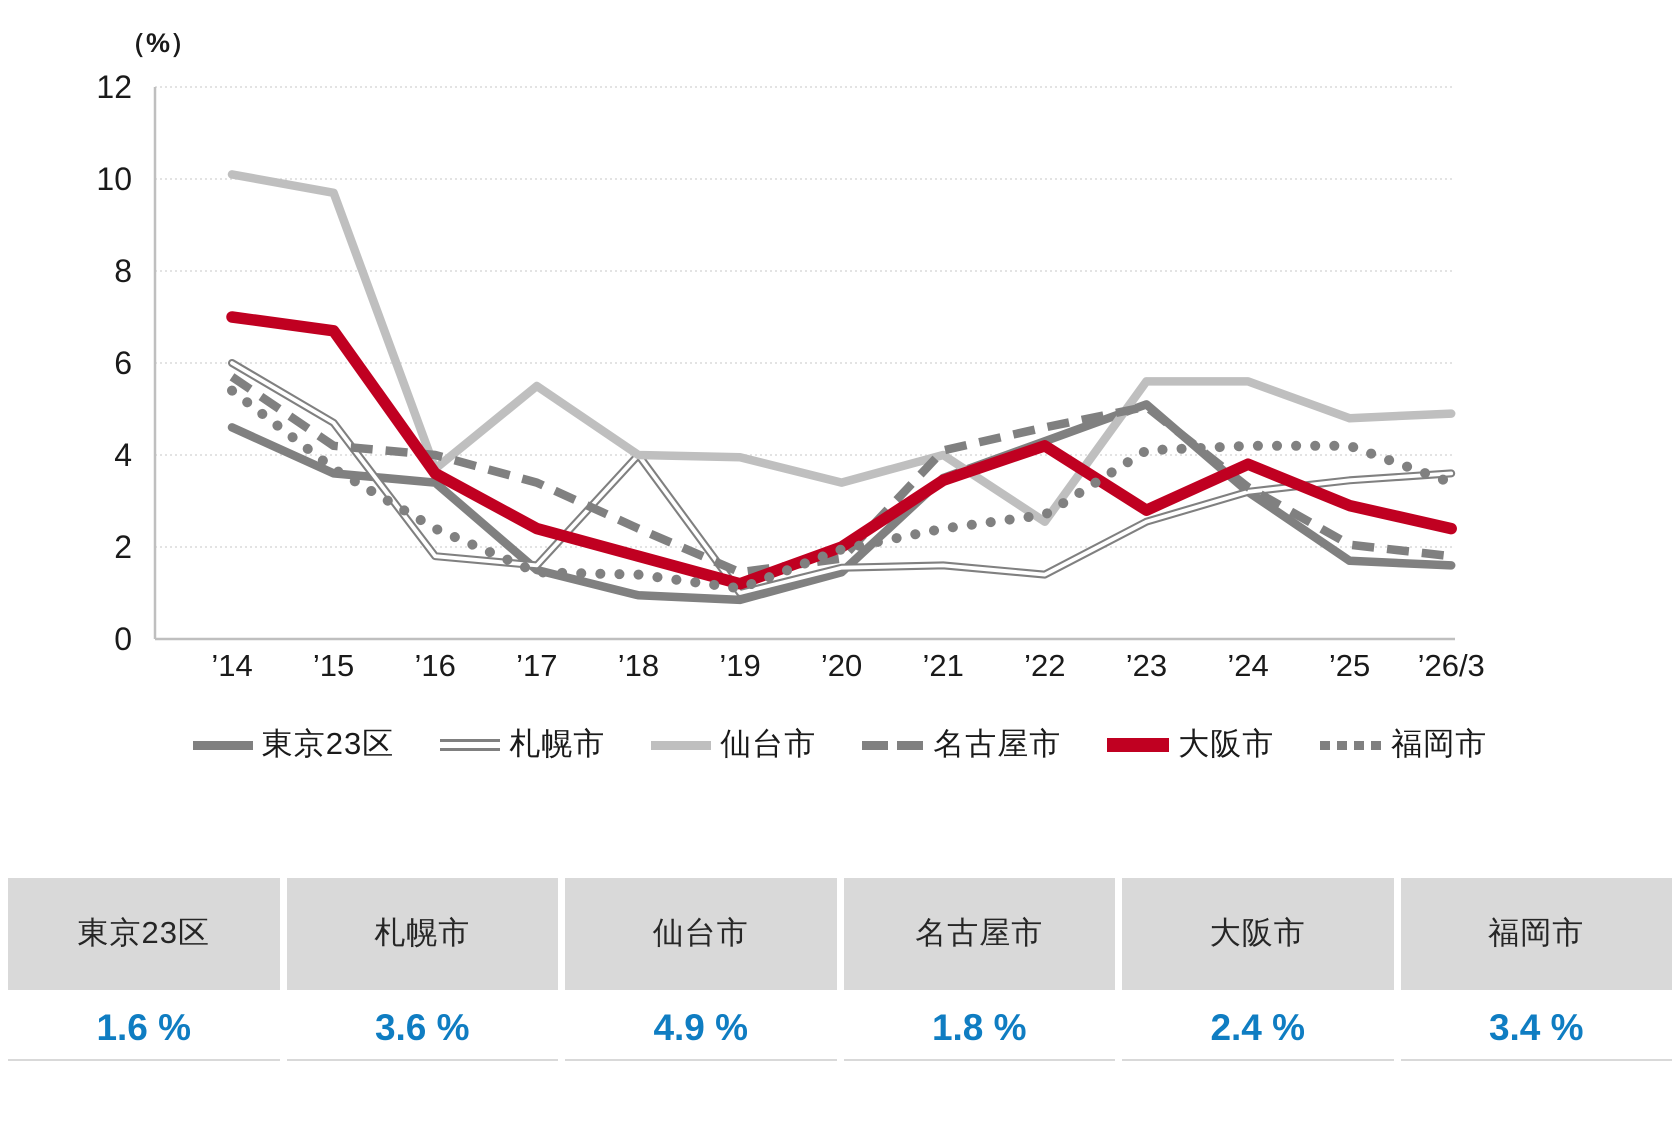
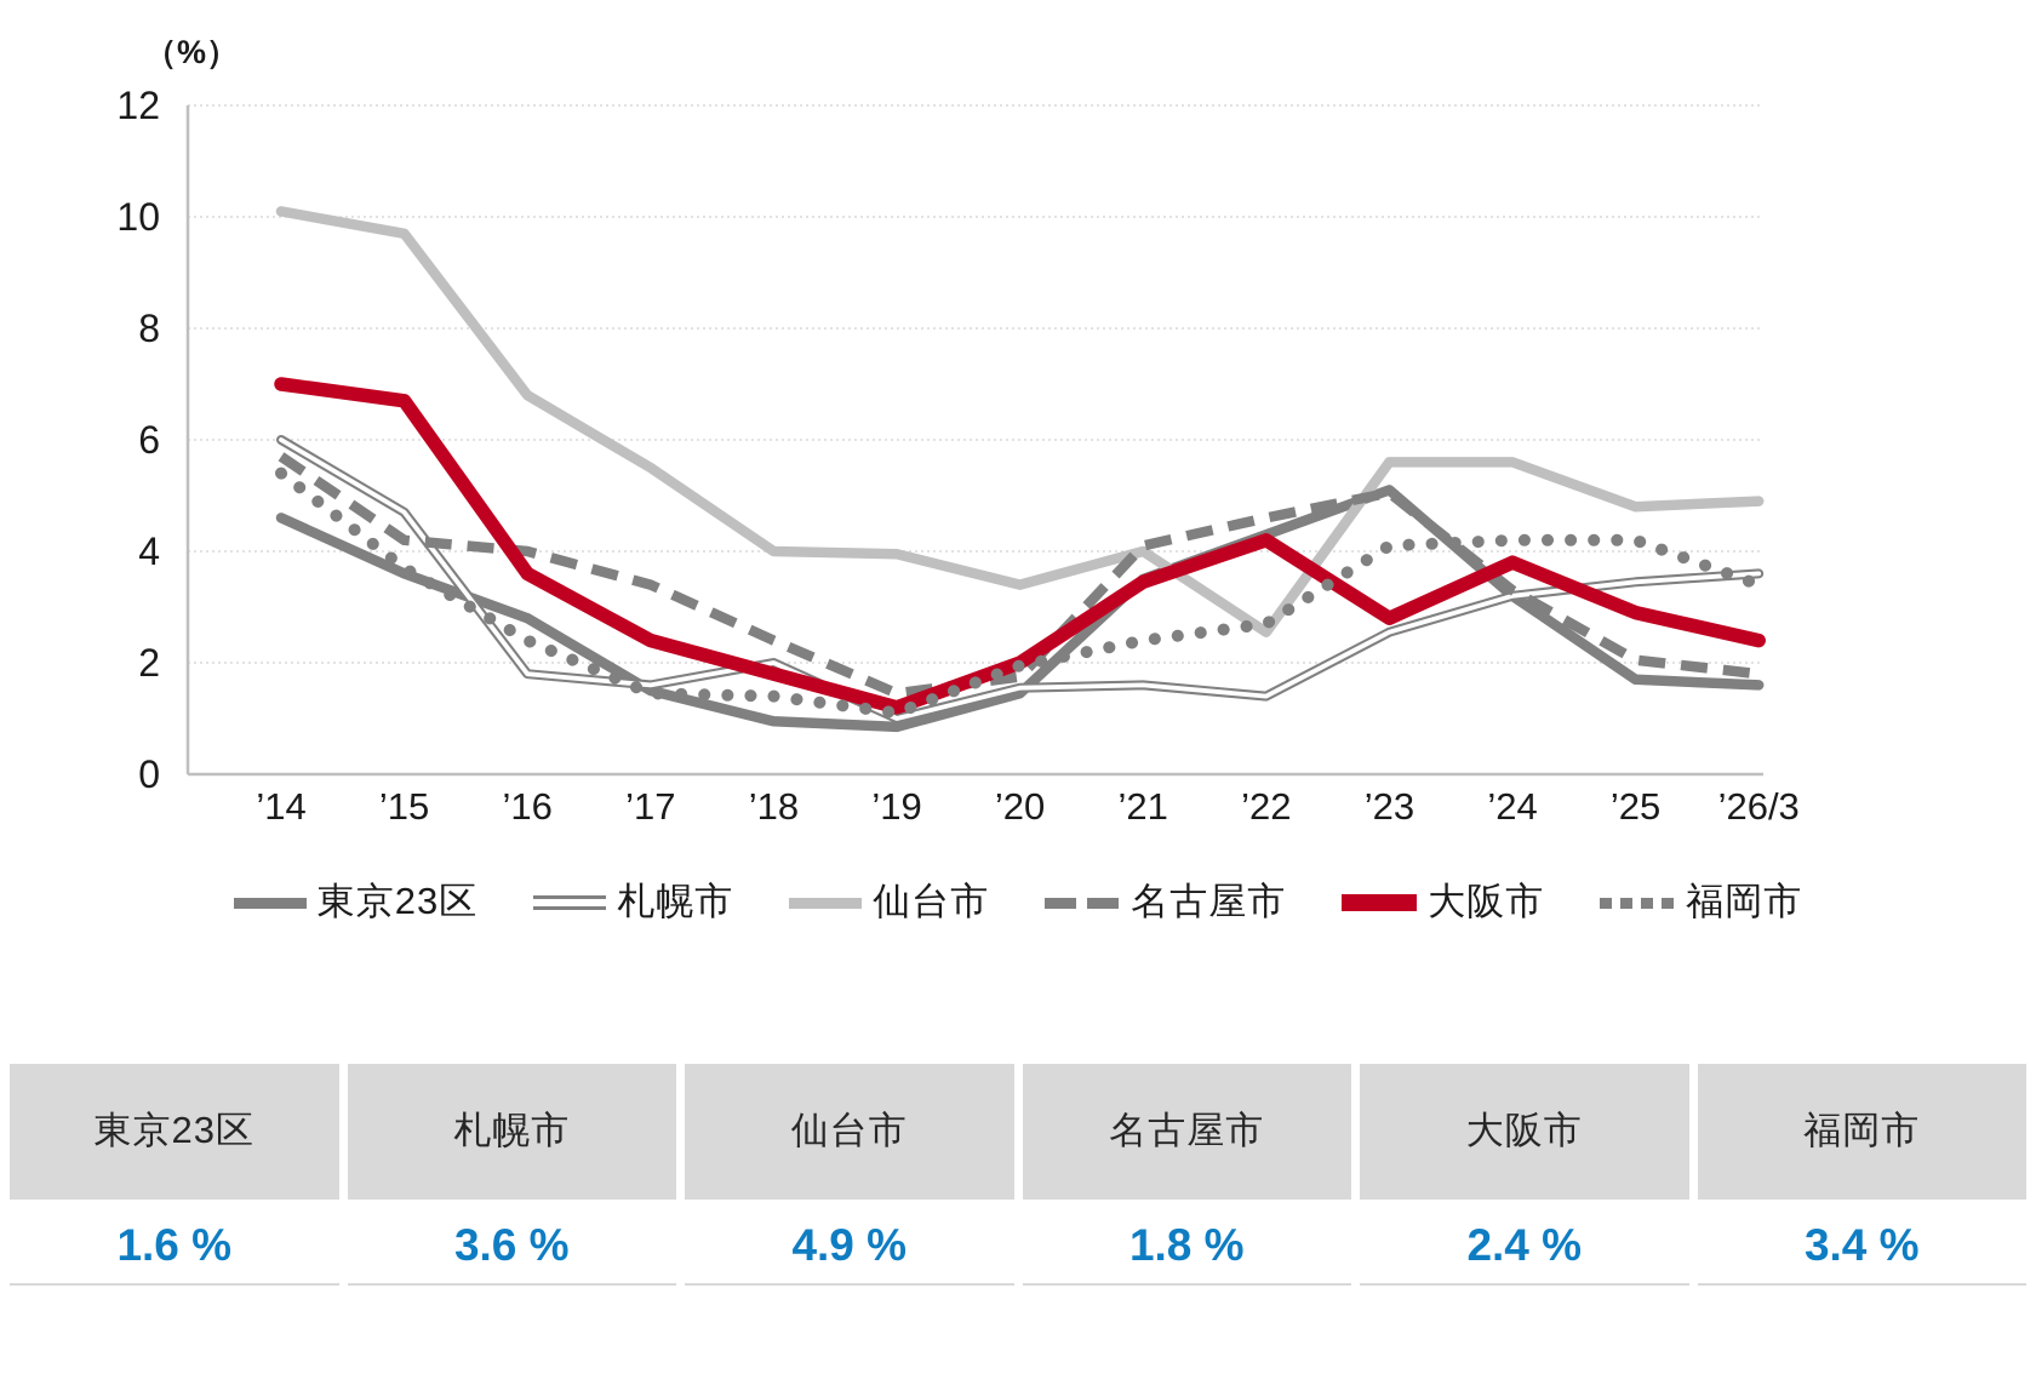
東京23区/’16: 3.4 -> 2.8
仙台市/’16: 3.7 -> 6.8
札幌市/’18: 4.0 -> 2.0
